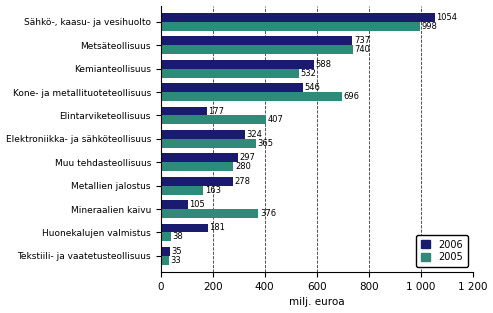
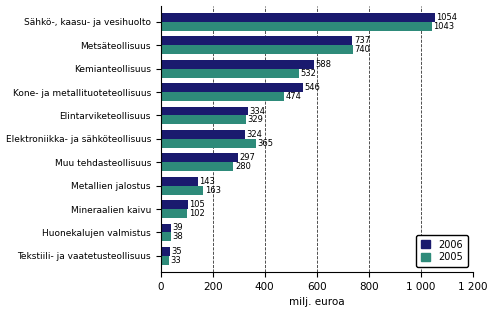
2005/Sähkö-, kaasu- ja vesihuolto: 998 -> 1043
2005/Kone- ja metallituoteteollisuus: 696 -> 474
2006/Elintarviketeollisuus: 177 -> 334
2005/Elintarviketeollisuus: 407 -> 329
2006/Metallien jalostus: 278 -> 143
2005/Mineraalien kaivu: 376 -> 102
2006/Huonekalujen valmistus: 181 -> 39
